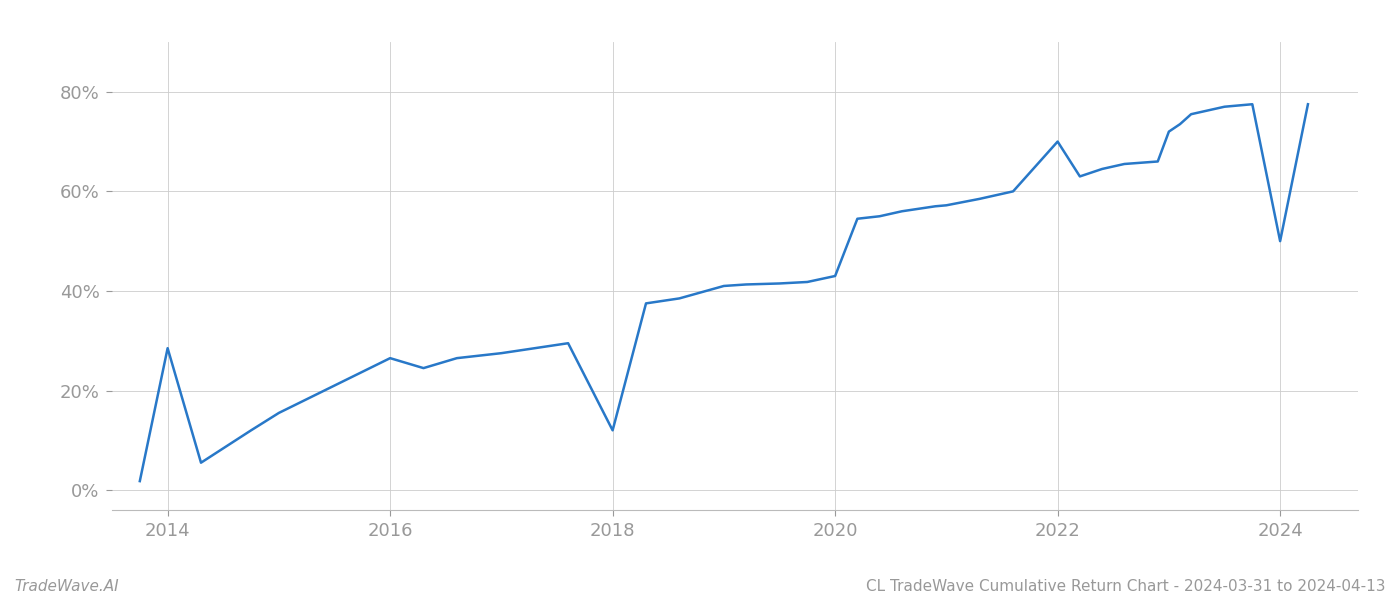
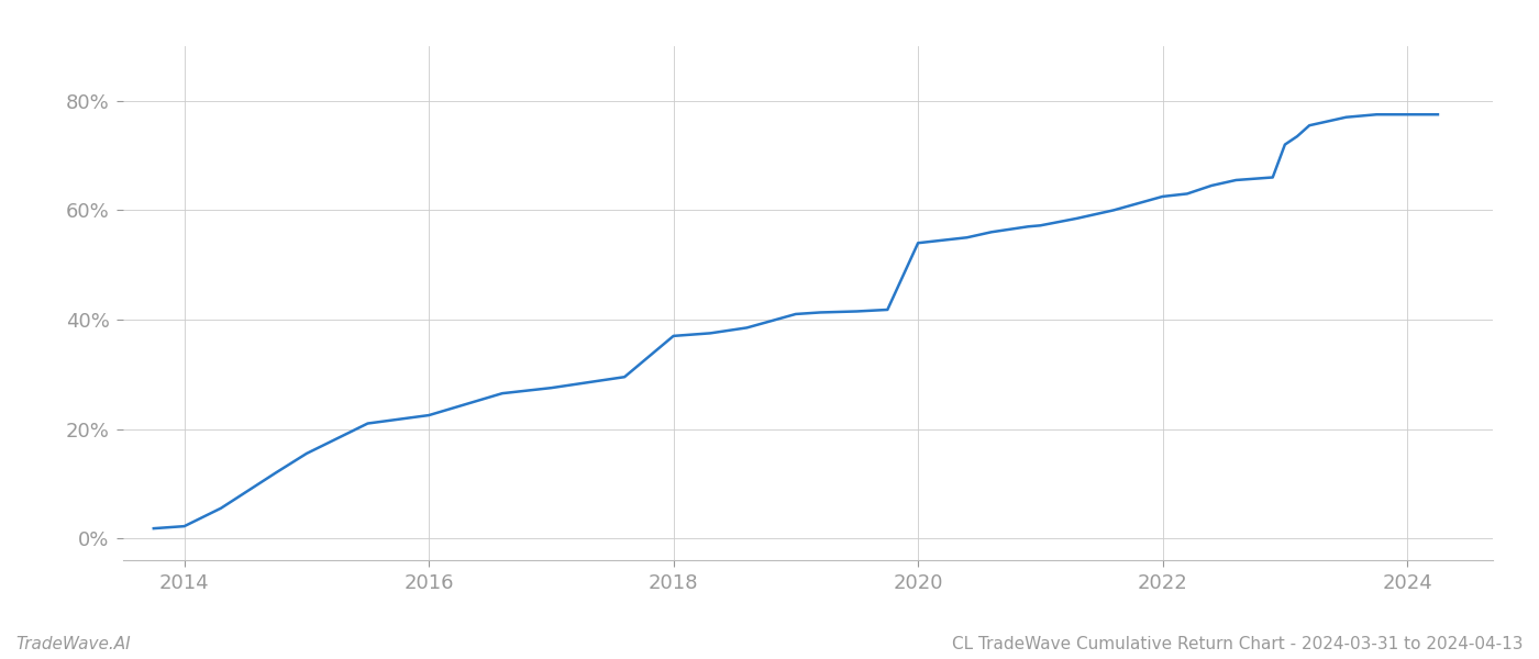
2014: 28.5% -> 2.2%
2016: 26.5% -> 22.5%
2018: 12.0% -> 37.0%
2020: 43.0% -> 54.0%
2022: 70.0% -> 62.5%
2024: 50.0% -> 77.5%
